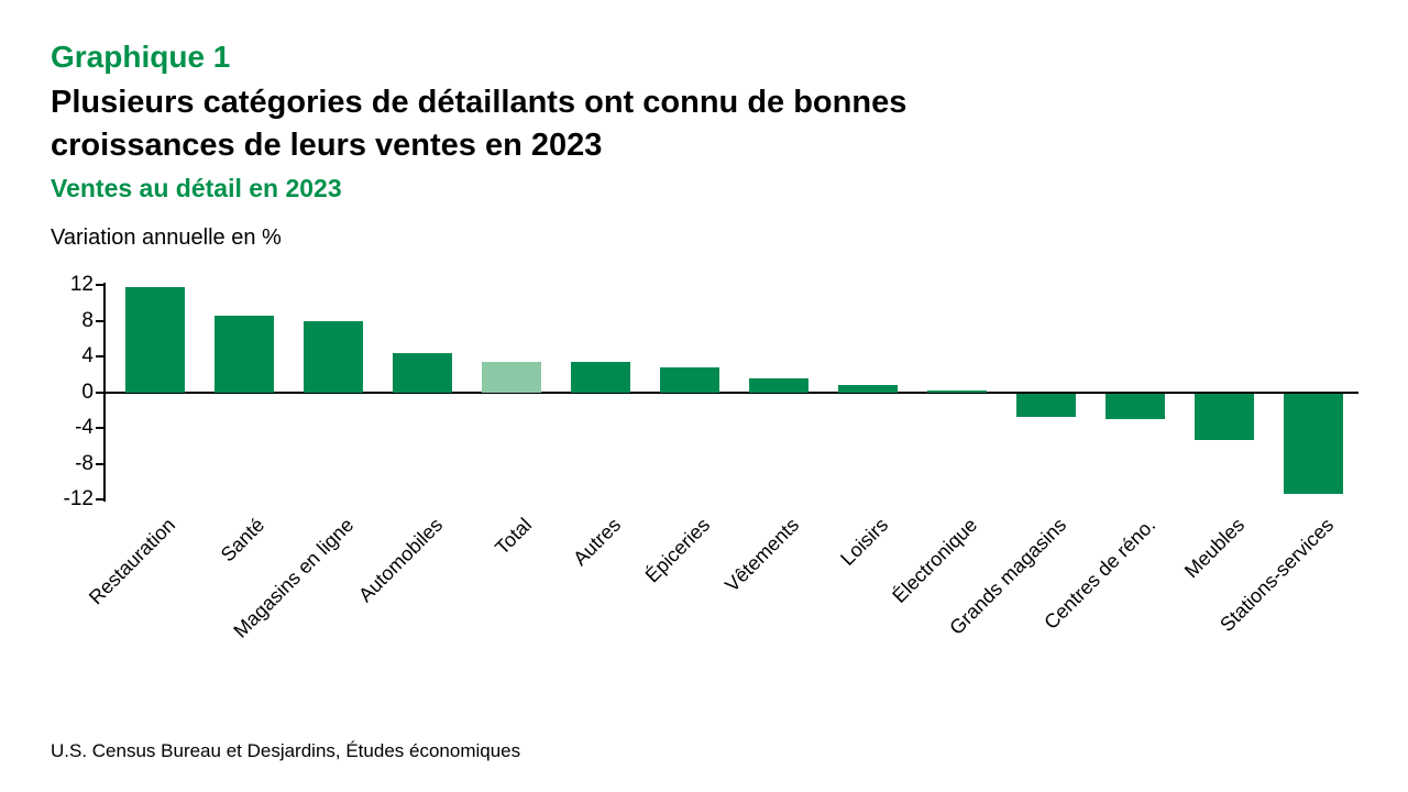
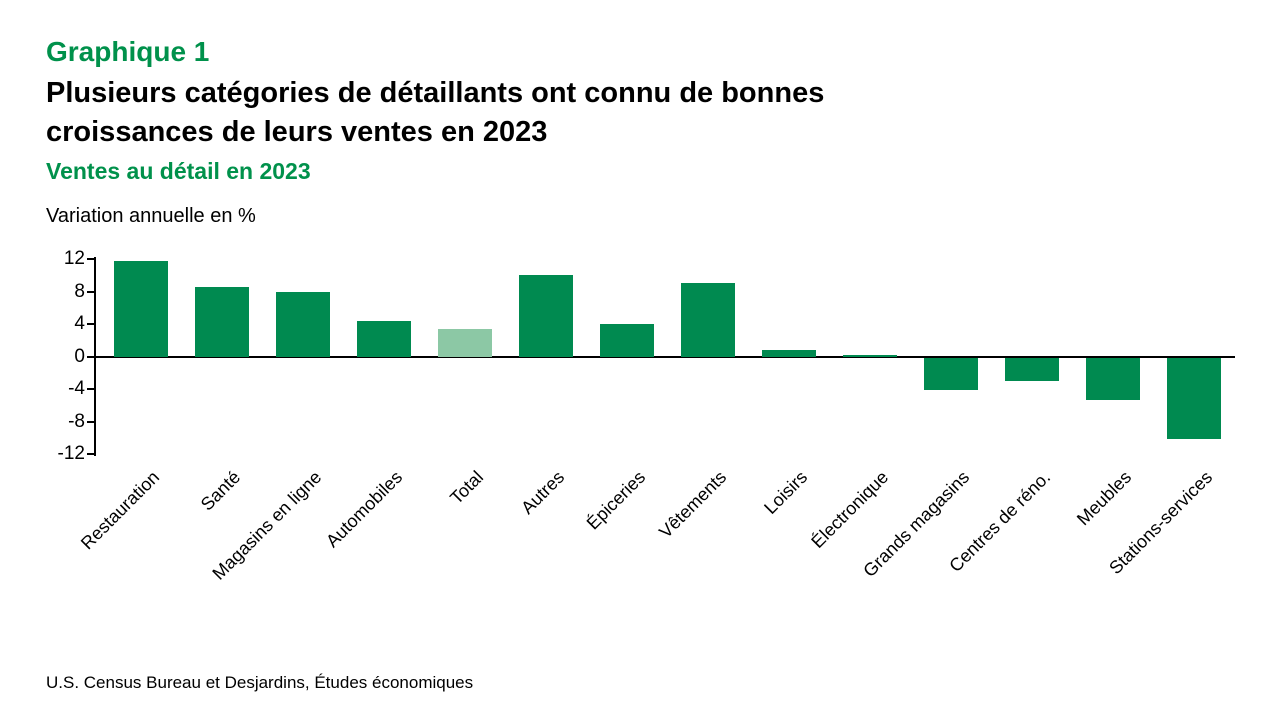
Autres: 3 -> 10
Épiceries: 3 -> 4
Vêtements: 2 -> 9
Grands magasins: -3 -> -4
Stations-services: -11 -> -10
